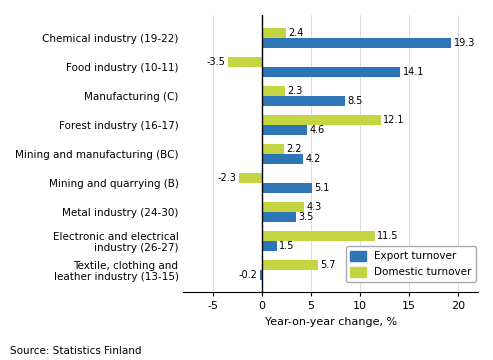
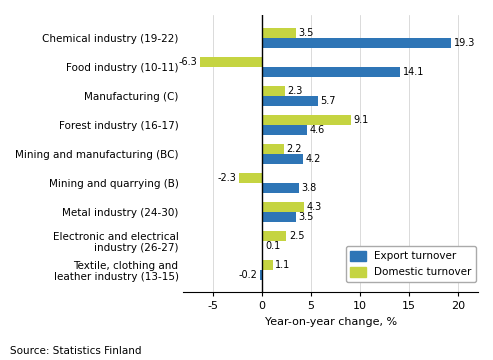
Domestic turnover/Chemical industry (19-22): 2.4 -> 3.5
Domestic turnover/Food industry (10-11): -3.5 -> -6.3
Export turnover/Manufacturing (C): 8.5 -> 5.7
Domestic turnover/Forest industry (16-17): 12.1 -> 9.1
Export turnover/Mining and quarrying (B): 5.1 -> 3.8
Domestic turnover/Electronic and electrical industry (26-27): 11.5 -> 2.5
Export turnover/Electronic and electrical industry (26-27): 1.5 -> 0.1
Domestic turnover/Textile, clothing and leather industry (13-15): 5.7 -> 1.1
